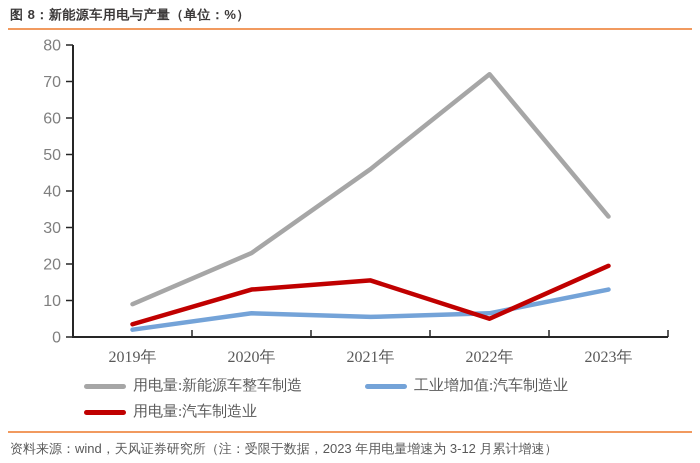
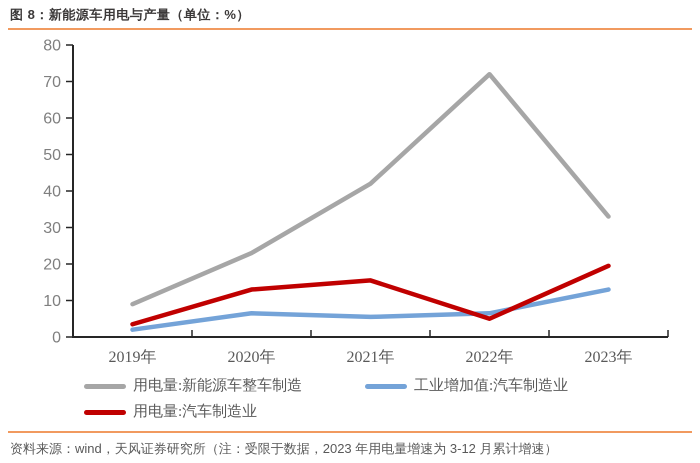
用电量:新能源车整车制造/2021年: 46 -> 42
